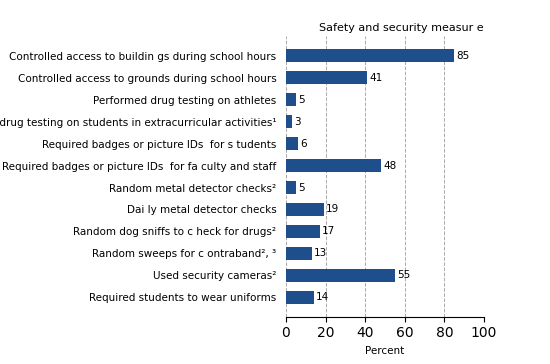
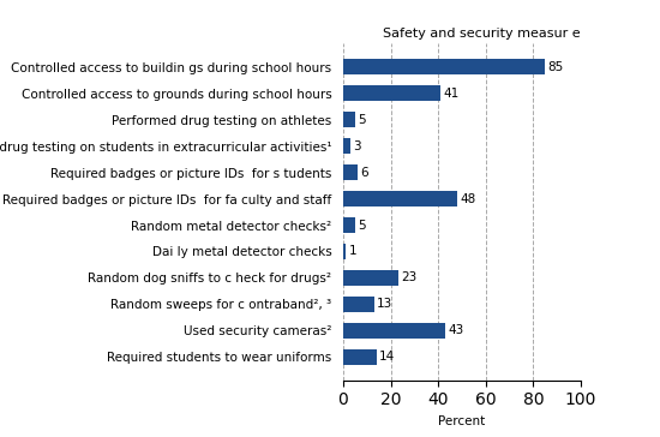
Dai ly metal detector checks: 19 -> 1
Random dog sniffs to c heck for drugs²: 17 -> 23
Used security cameras²: 55 -> 43
